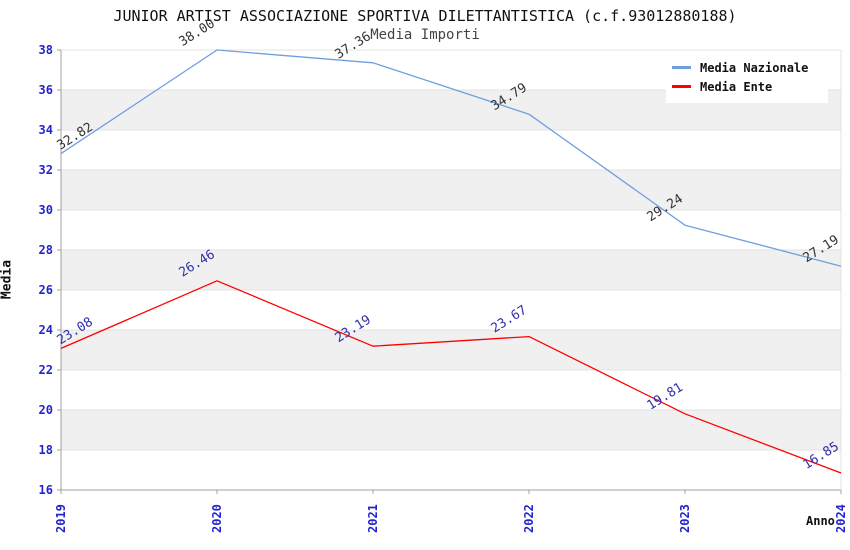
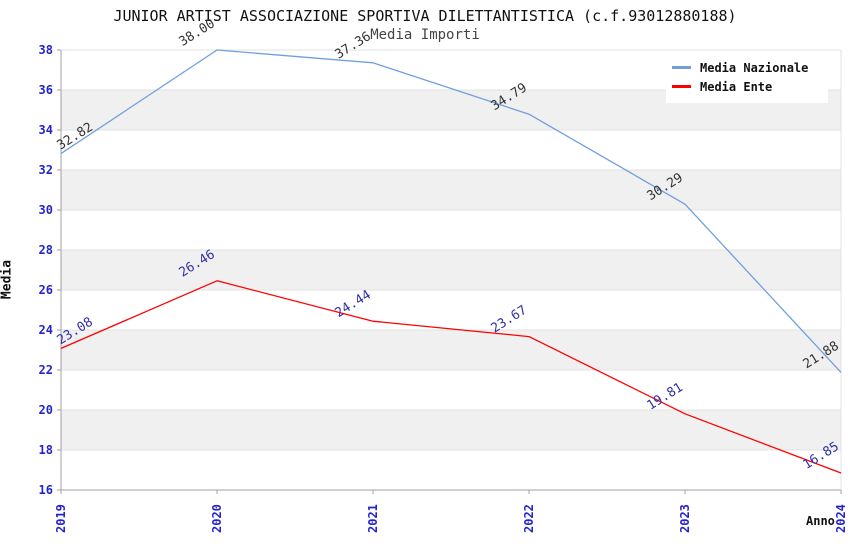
Media Ente/2021: 23.19 -> 24.44
Media Nazionale/2023: 29.24 -> 30.29
Media Nazionale/2024: 27.19 -> 21.88
